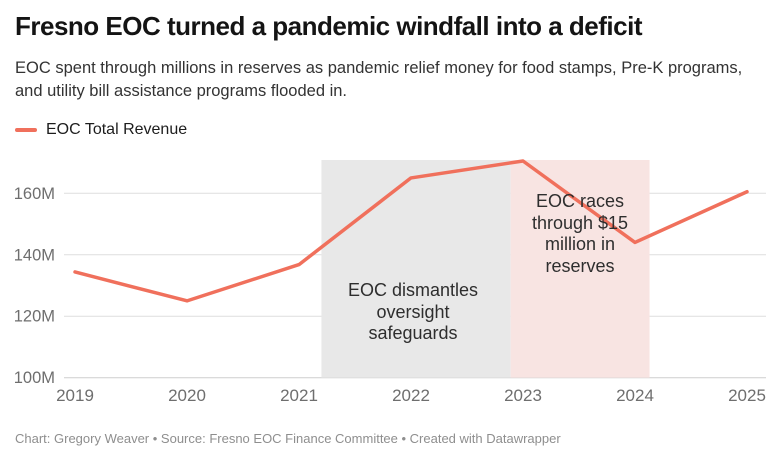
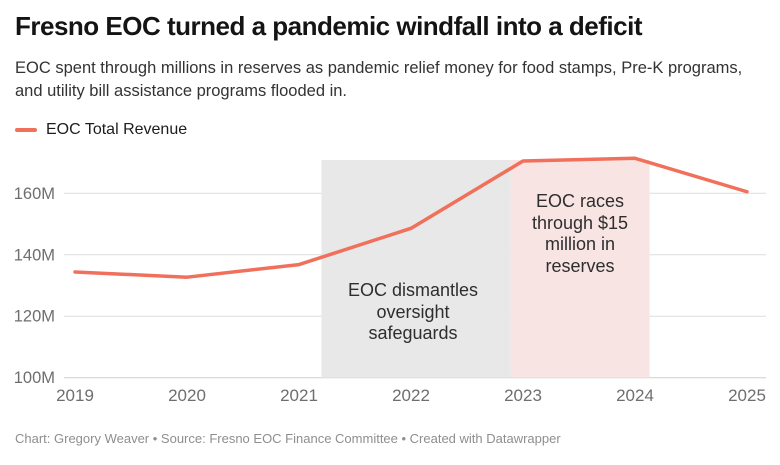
2020: 125M -> 133M
2022: 165M -> 149M
2024: 144M -> 171M
